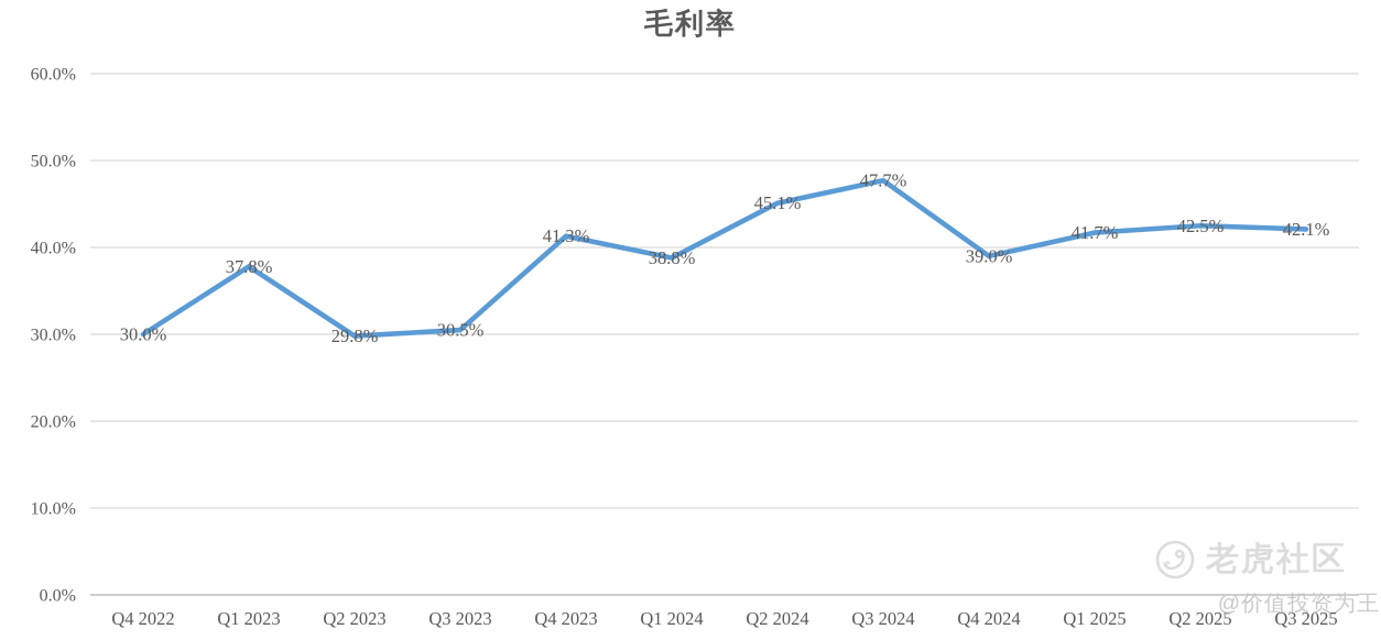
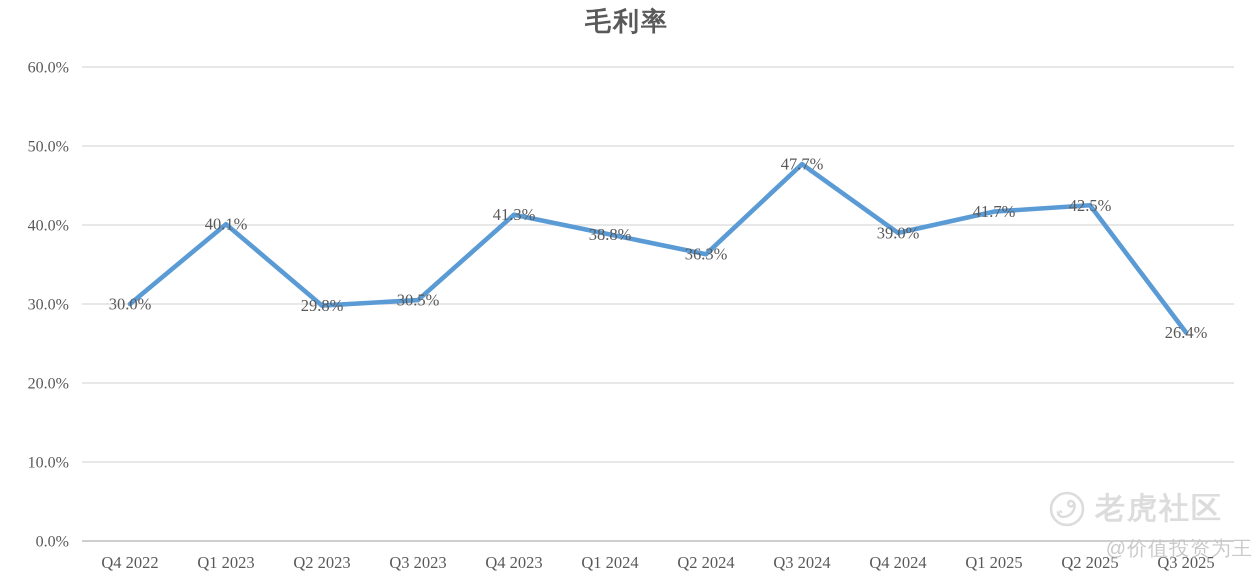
Q1 2023: 37.8% -> 40.1%
Q2 2024: 45.1% -> 36.3%
Q3 2025: 42.1% -> 26.4%
